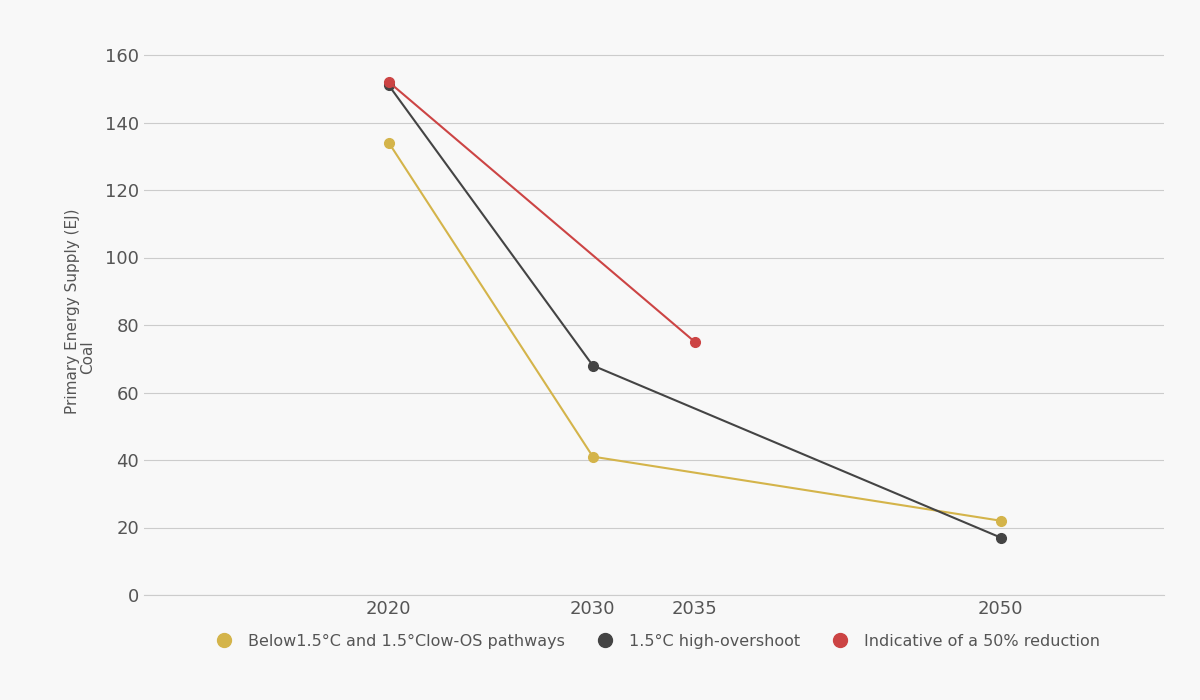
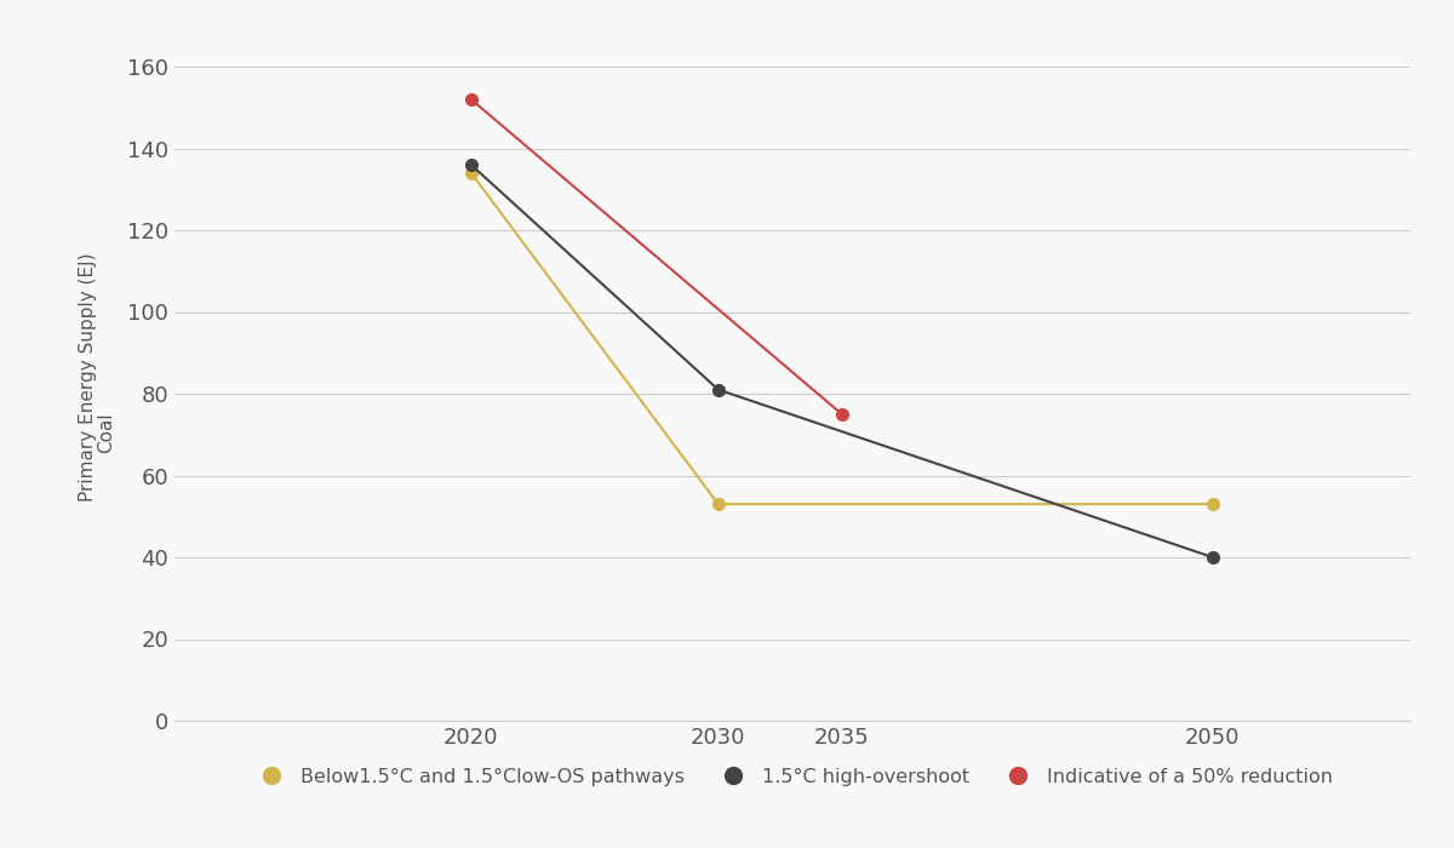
1.5°C high-overshoot/2020: 151 -> 136
Below1.5°C and 1.5°Clow-OS pathways/2030: 41 -> 53
1.5°C high-overshoot/2030: 68 -> 81
Below1.5°C and 1.5°Clow-OS pathways/2050: 22 -> 53
1.5°C high-overshoot/2050: 17 -> 40
